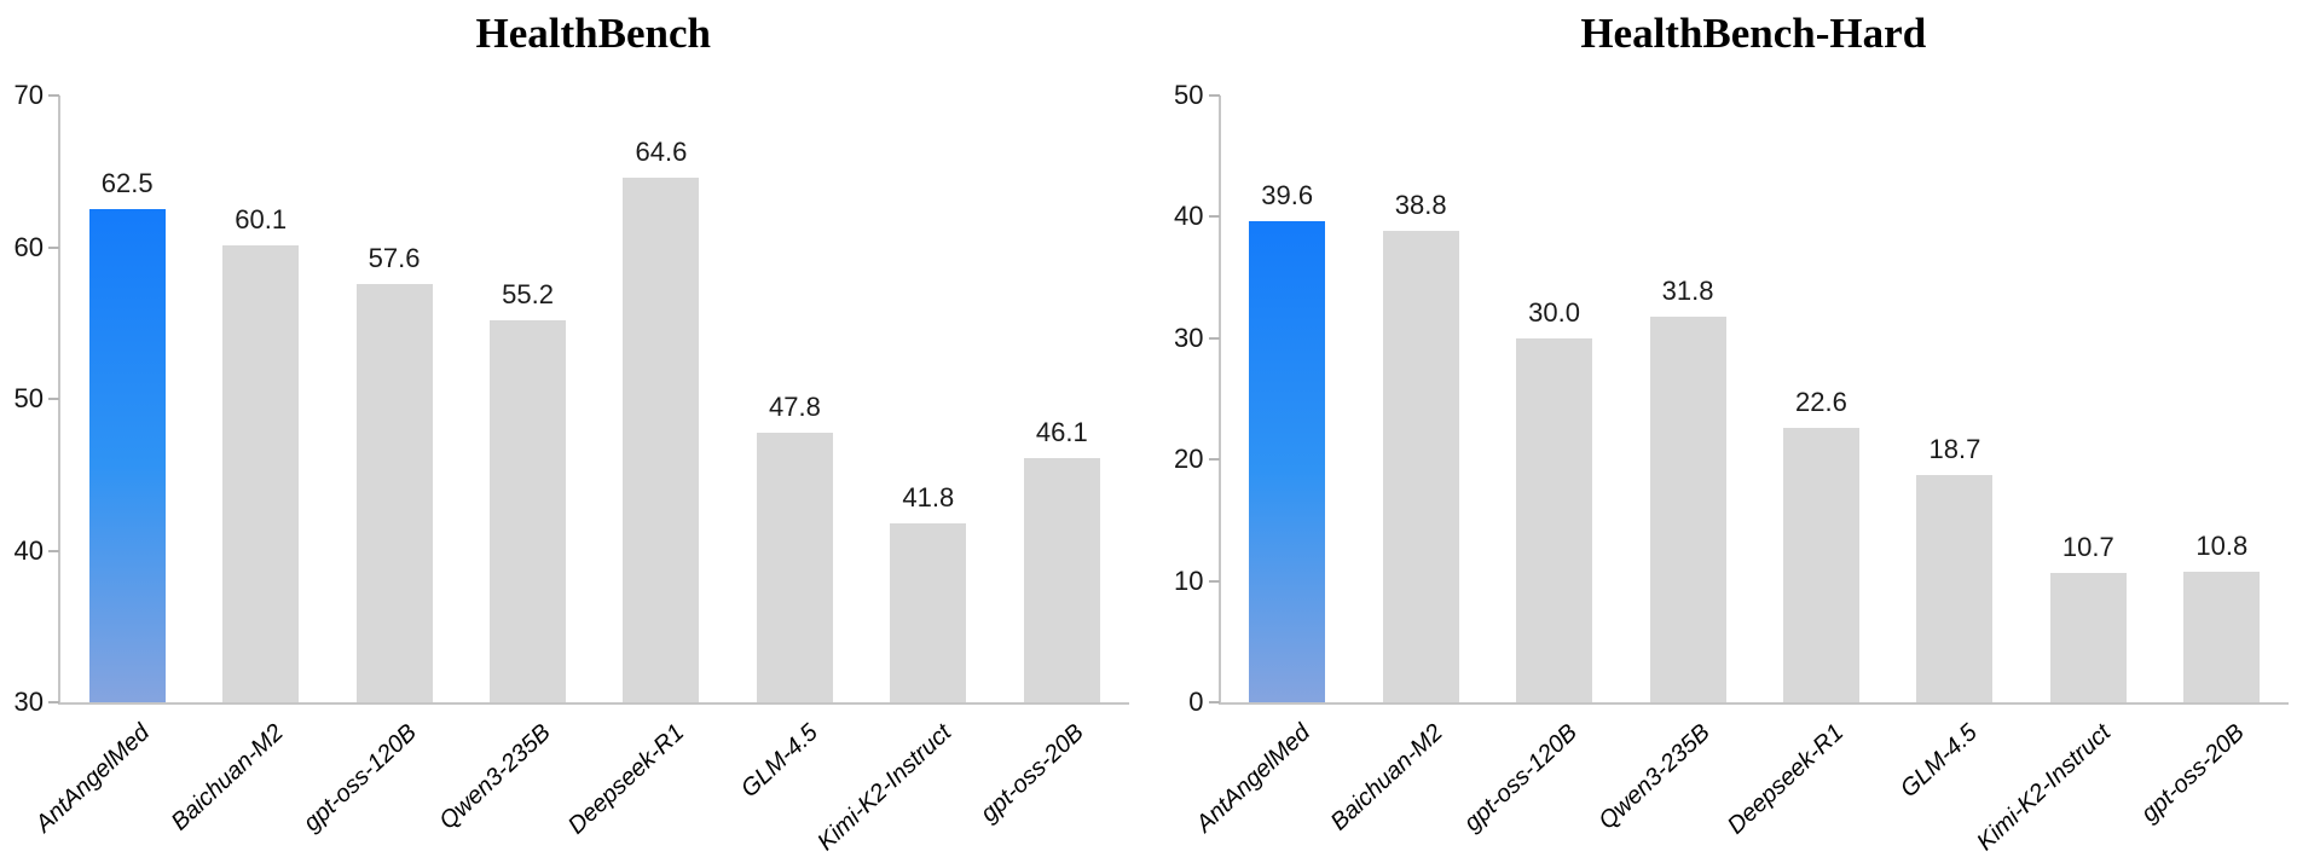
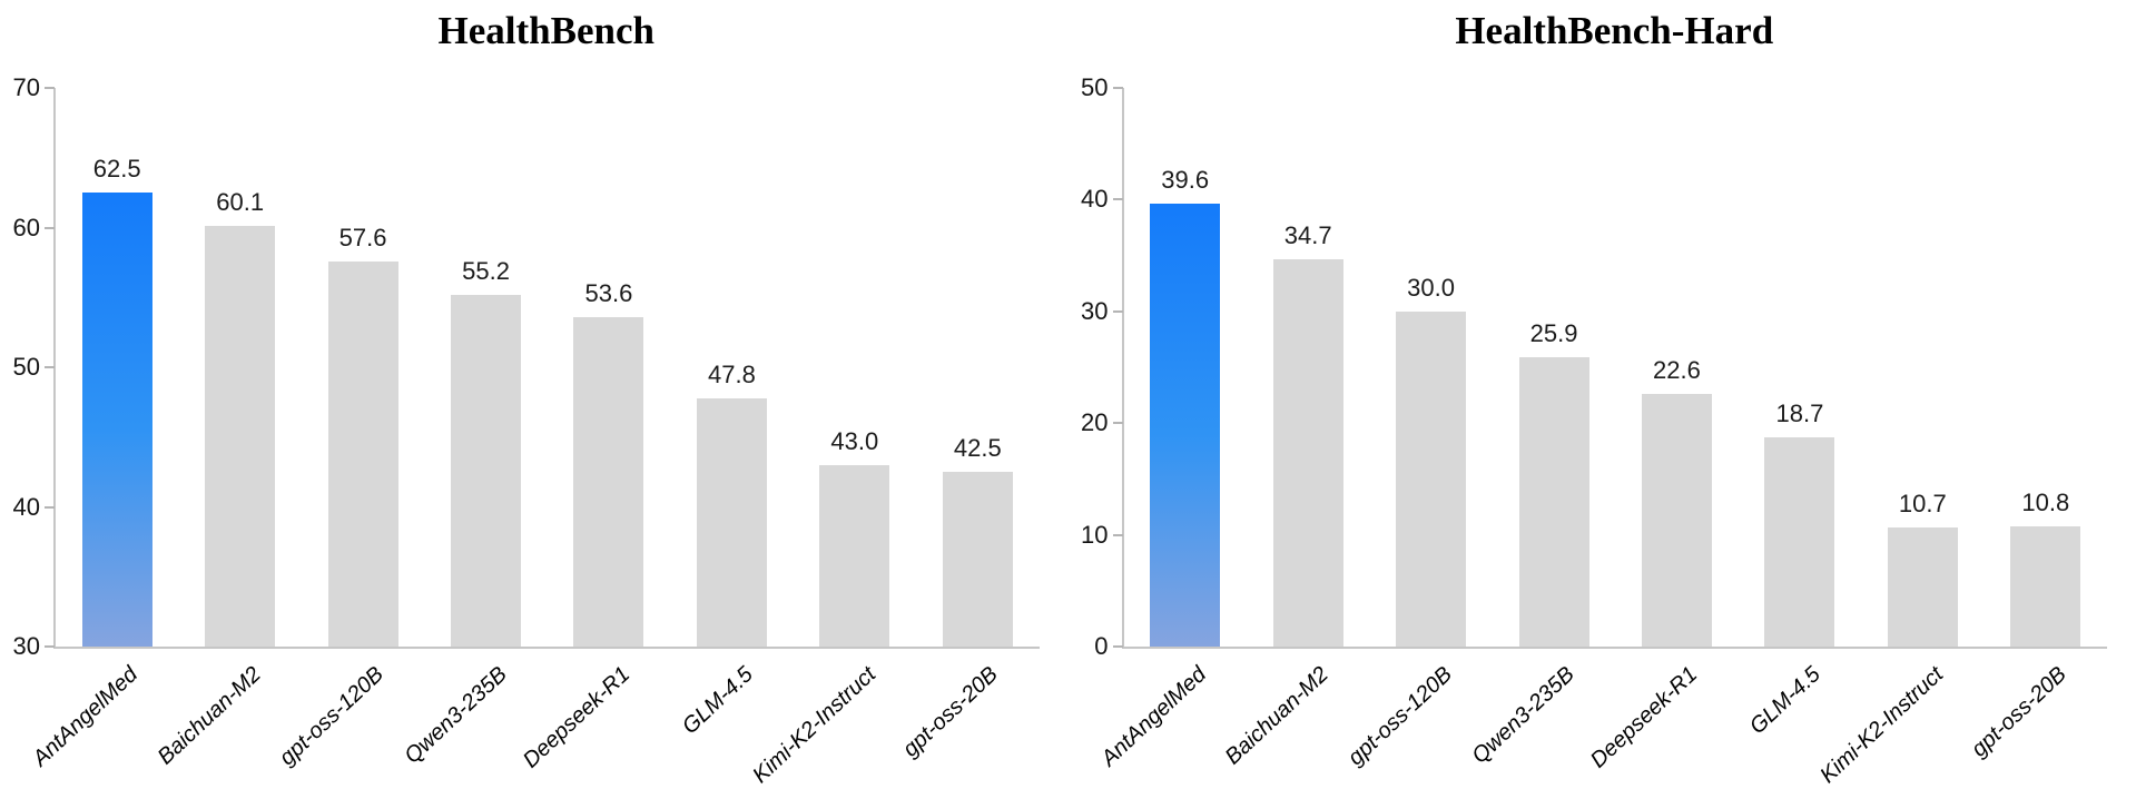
HealthBench/Deepseek-R1: 64.6 -> 53.6
HealthBench/Kimi-K2-Instruct: 41.8 -> 43.0
HealthBench/gpt-oss-20B: 46.1 -> 42.5
HealthBench-Hard/Baichuan-M2: 38.8 -> 34.7
HealthBench-Hard/Qwen3-235B: 31.8 -> 25.9
